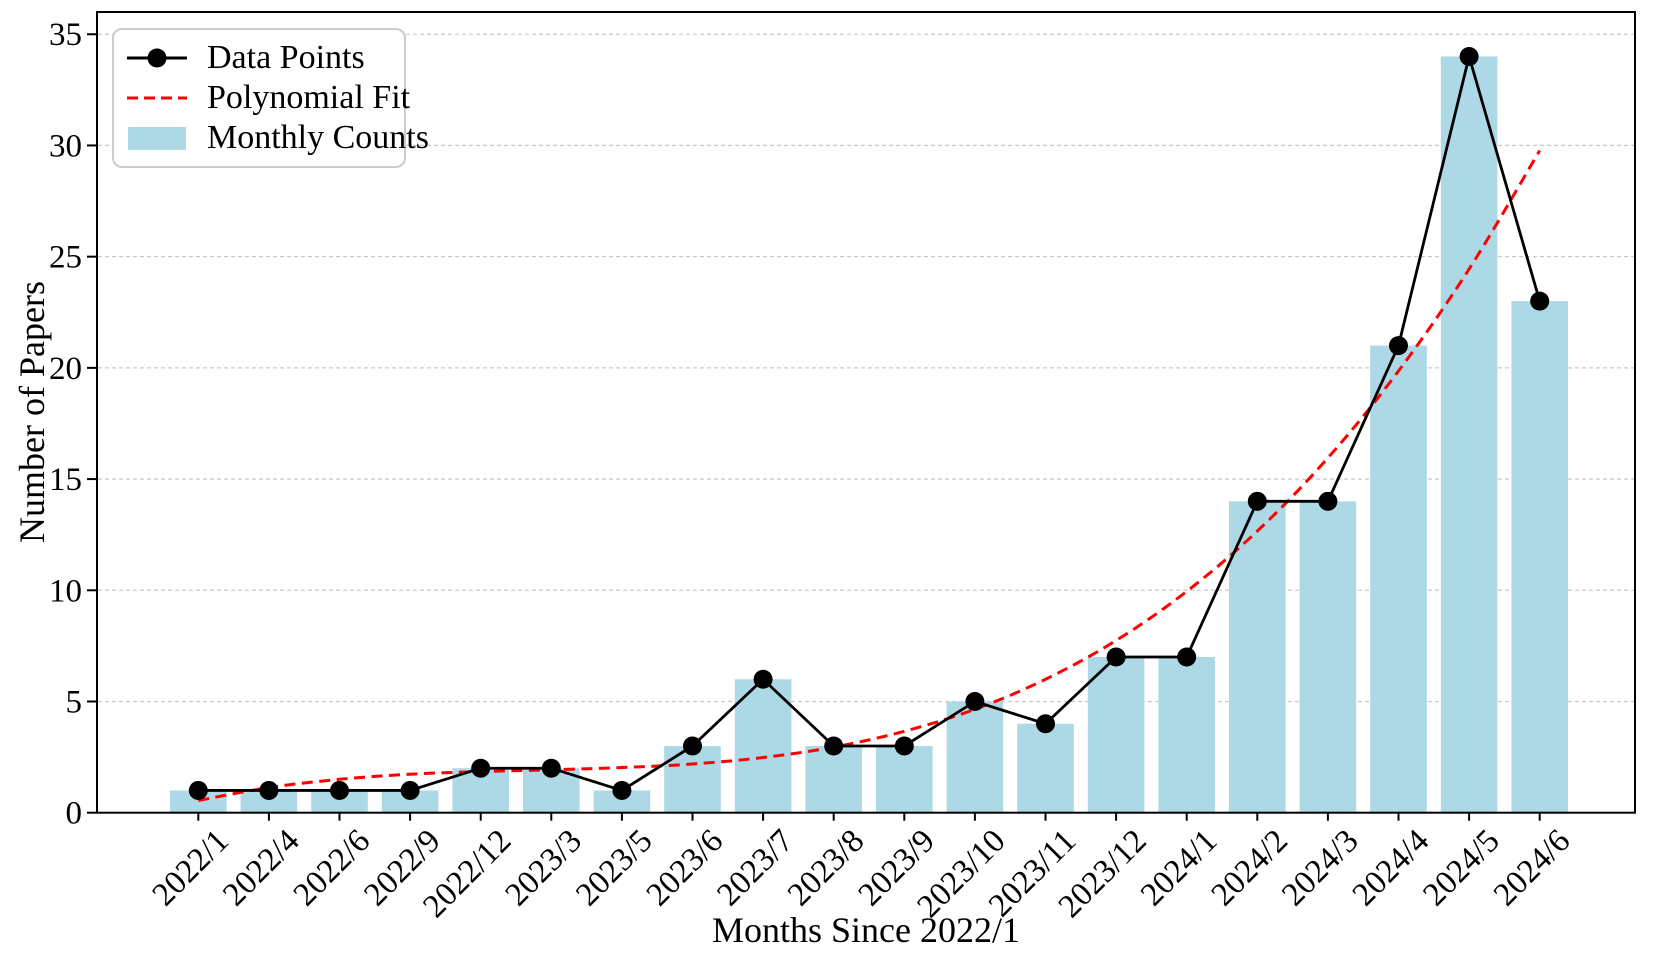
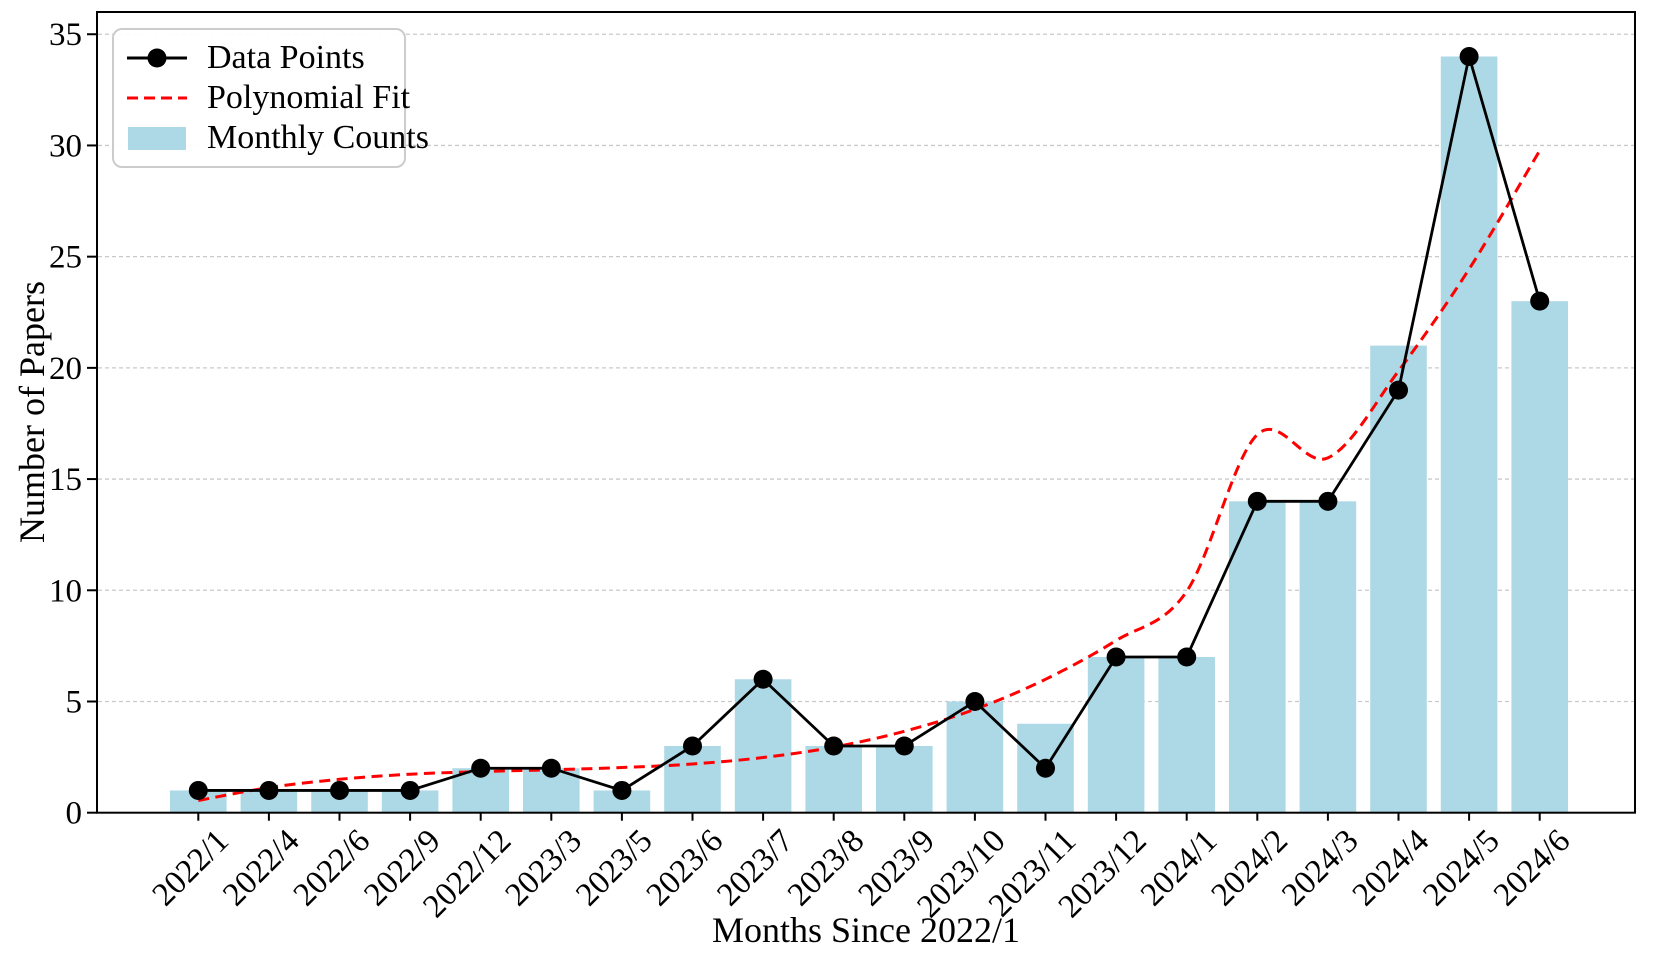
Data Points/2023/11: 4 -> 2
Polynomial Fit/2024/2: 12.7 -> 17.0
Data Points/2024/4: 21 -> 19
